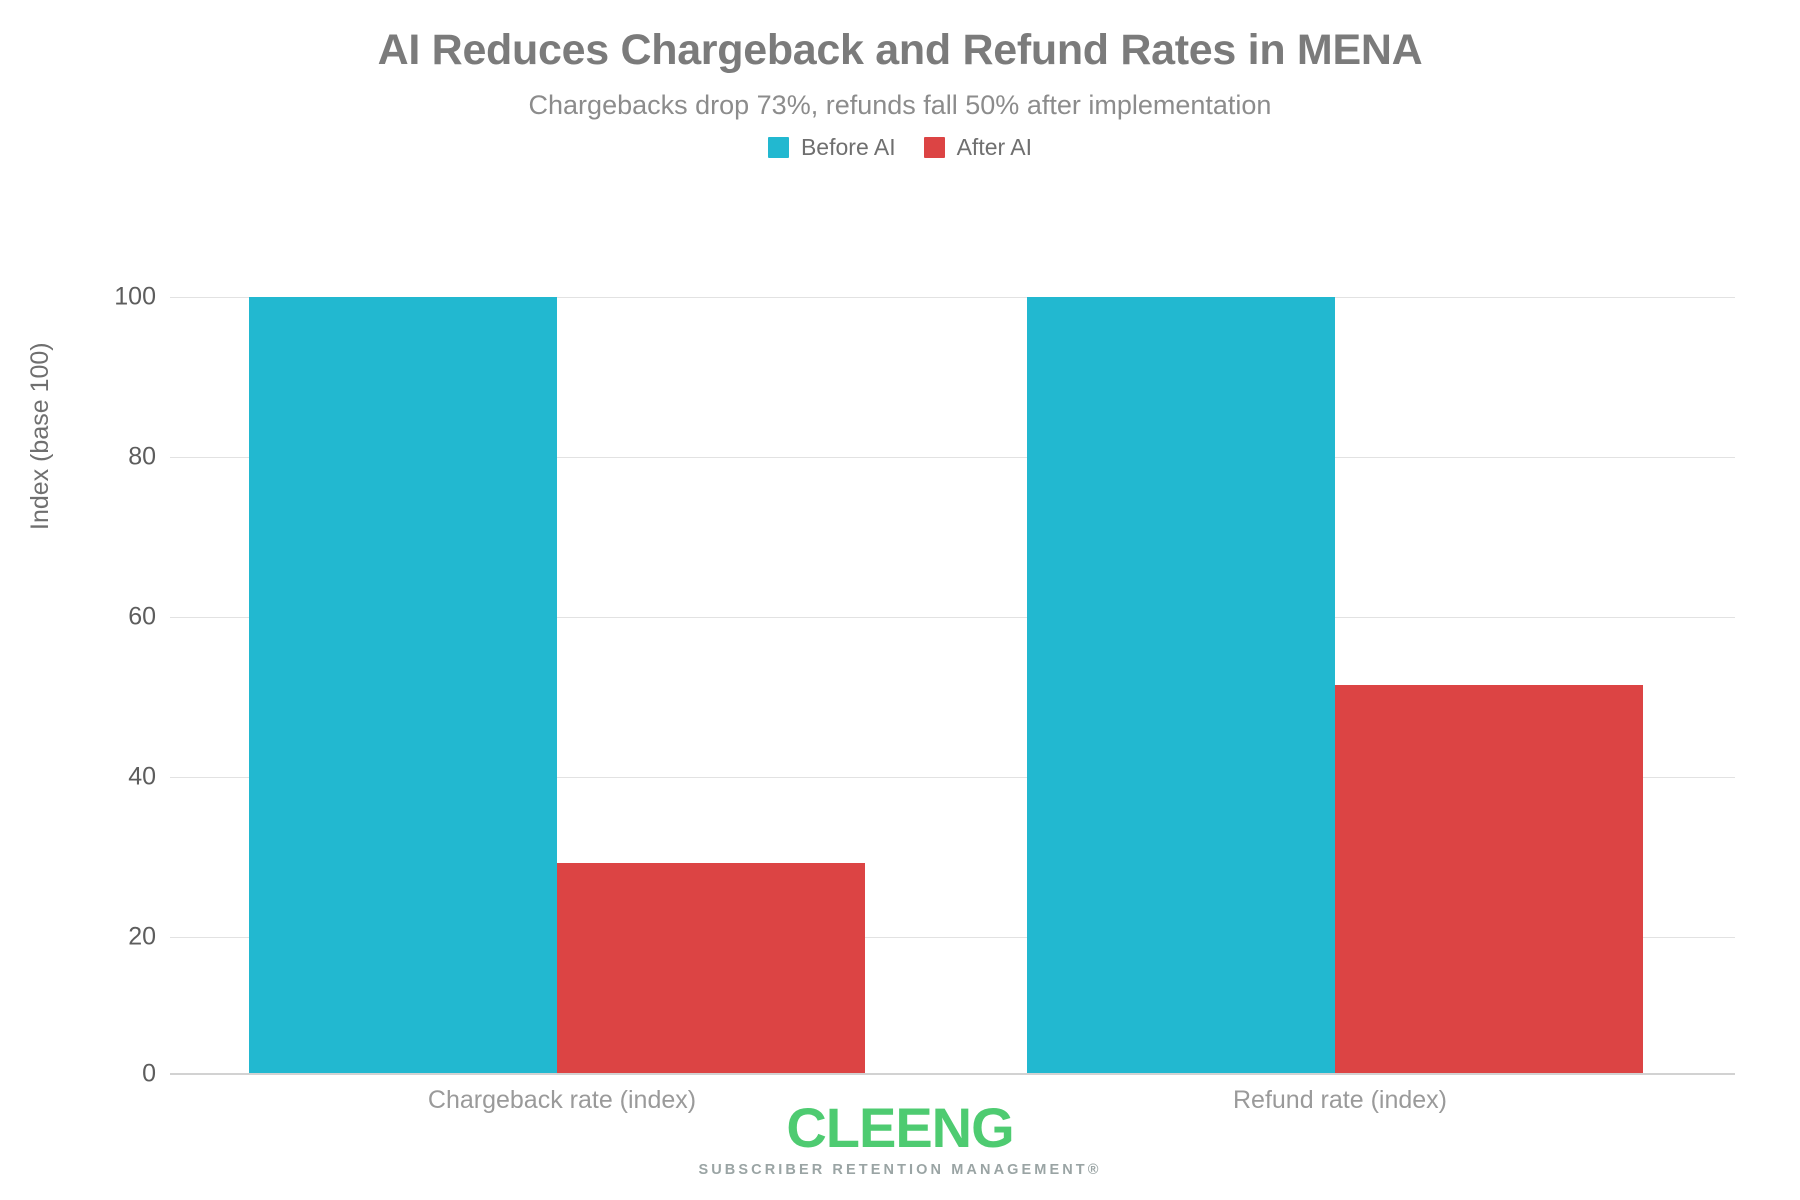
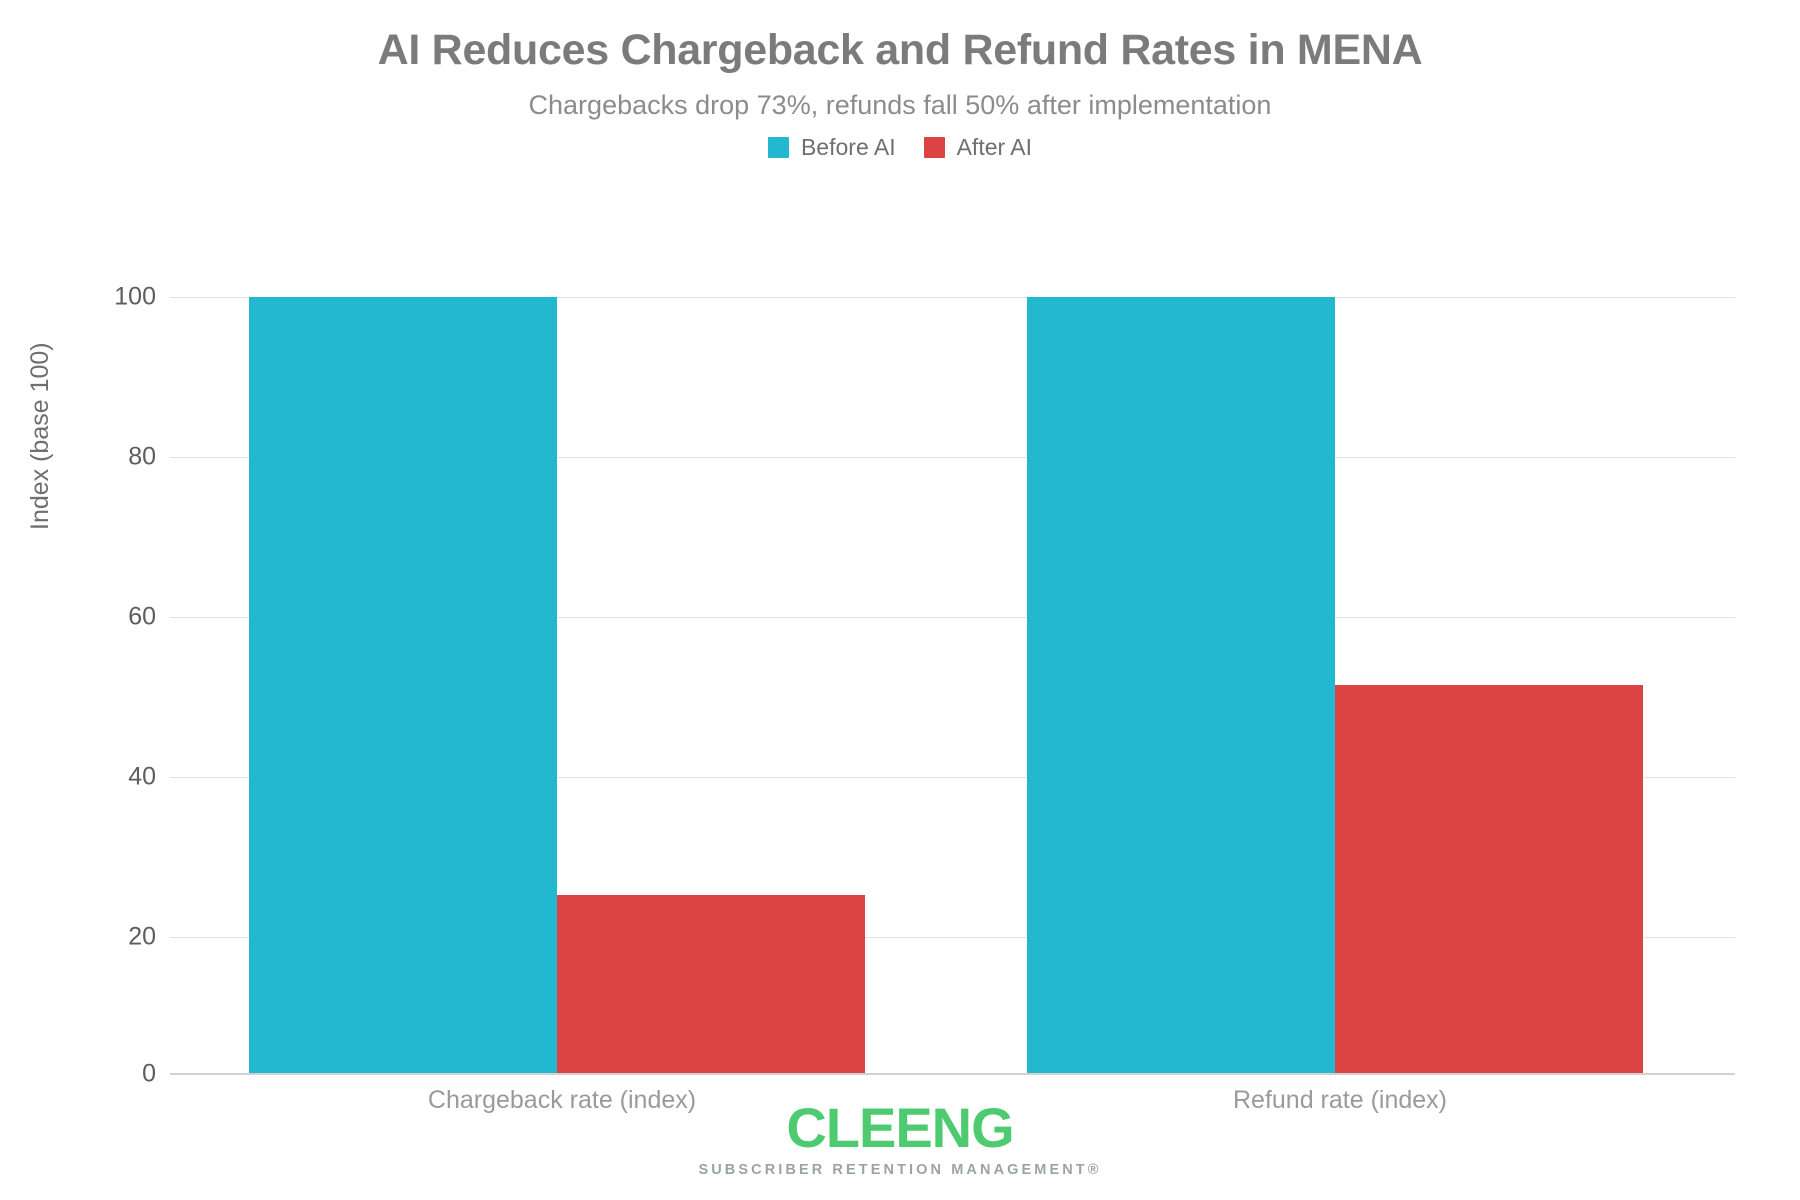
After AI/Chargeback rate (index): 27 -> 23
